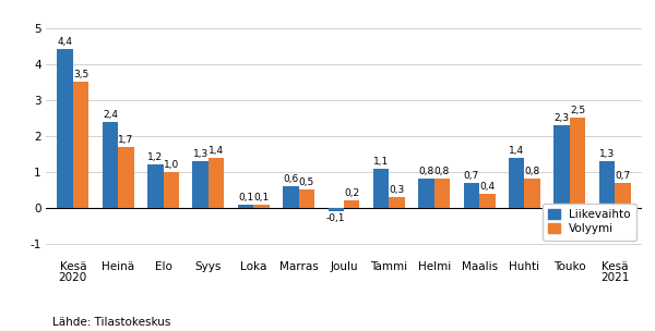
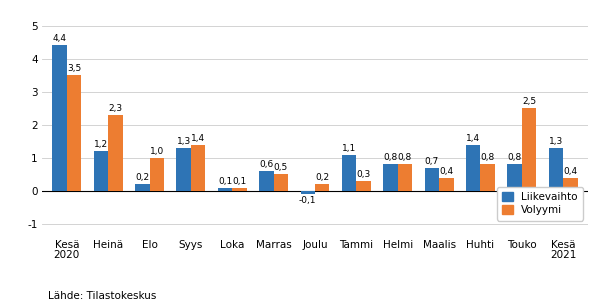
Liikevaihto/Heinä: 2,4 -> 1,2
Volyymi/Heinä: 1,7 -> 2,3
Liikevaihto/Elo: 1,2 -> 0,2
Liikevaihto/Touko: 2,3 -> 0,8
Volyymi/Kesä 2021: 0,7 -> 0,4
